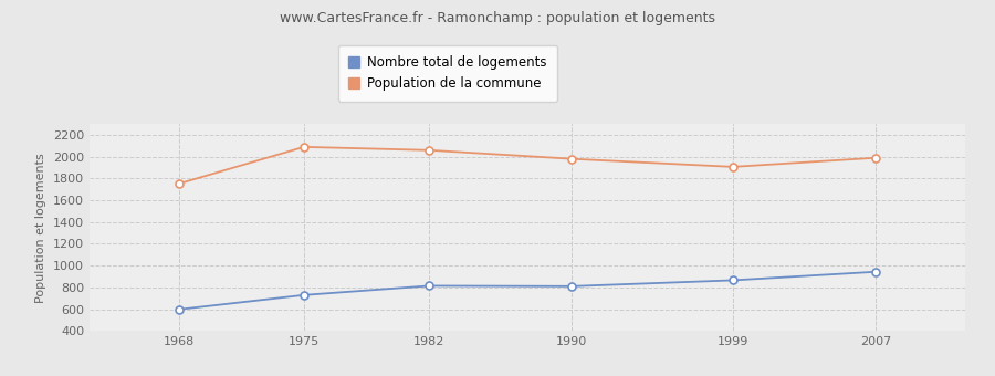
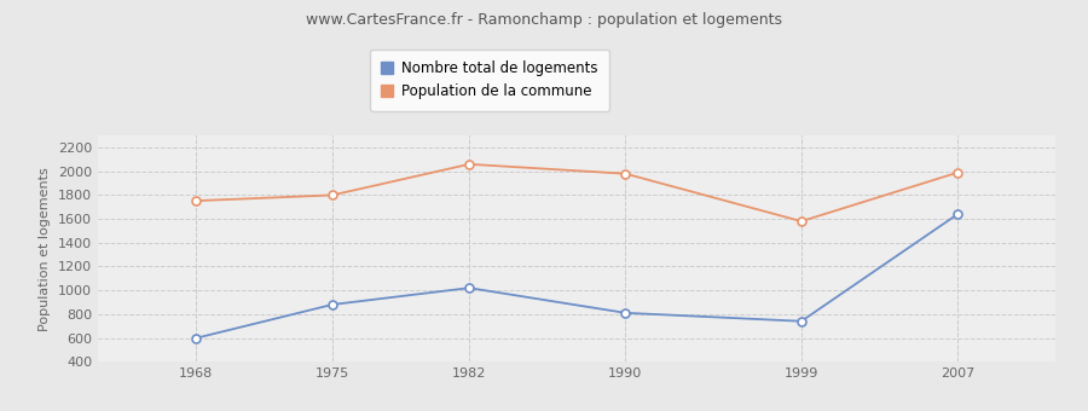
Nombre total de logements/1975: 730 -> 880
Population de la commune/1975: 2090 -> 1800
Nombre total de logements/1982: 810 -> 1020
Nombre total de logements/1999: 860 -> 740
Population de la commune/1999: 1910 -> 1580
Nombre total de logements/2007: 940 -> 1640
